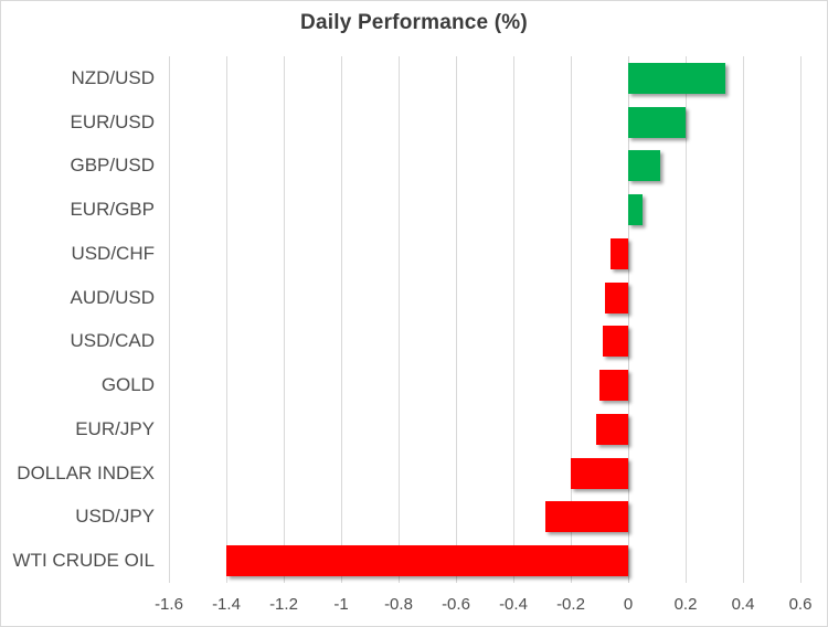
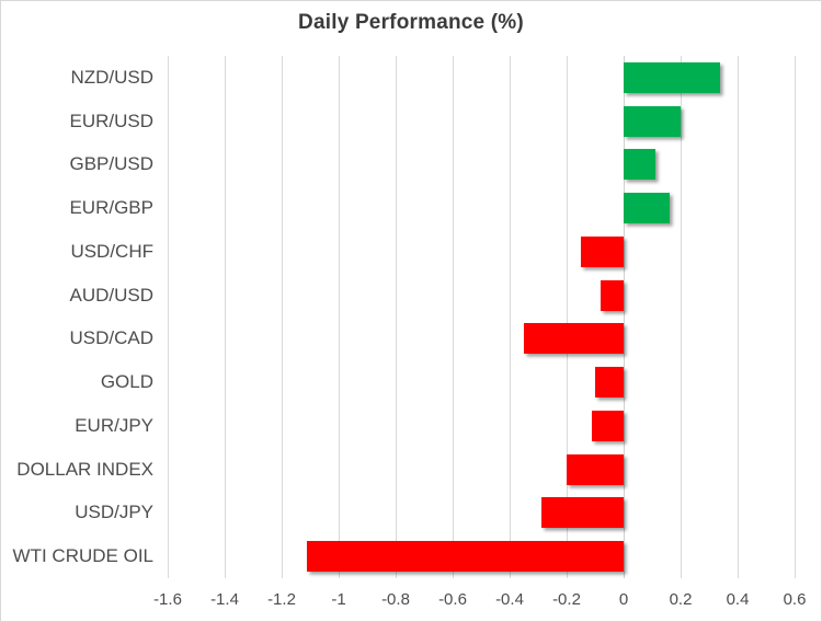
EUR/GBP: 0.05 -> 0.16
USD/CHF: -0.06 -> -0.15
USD/CAD: -0.09 -> -0.35
WTI CRUDE OIL: -1.40 -> -1.11
